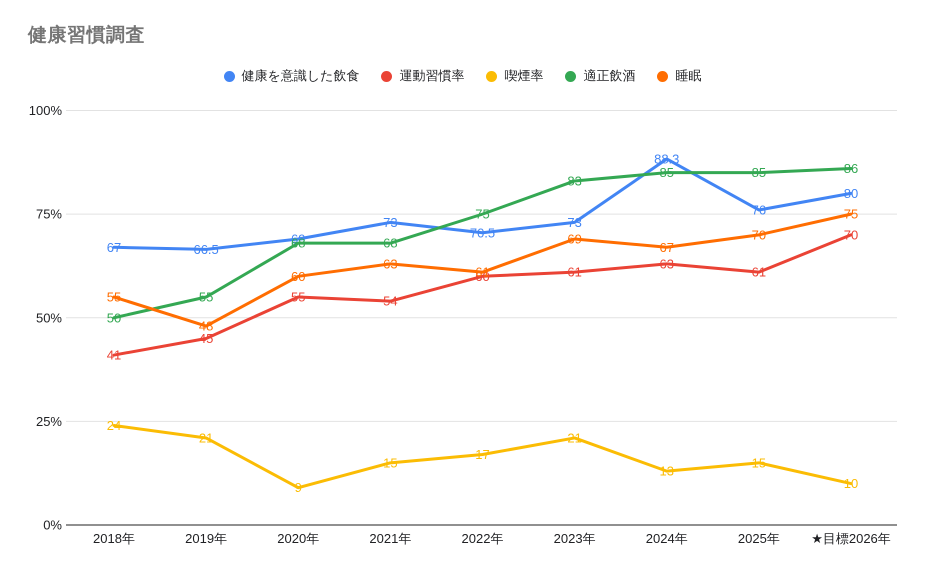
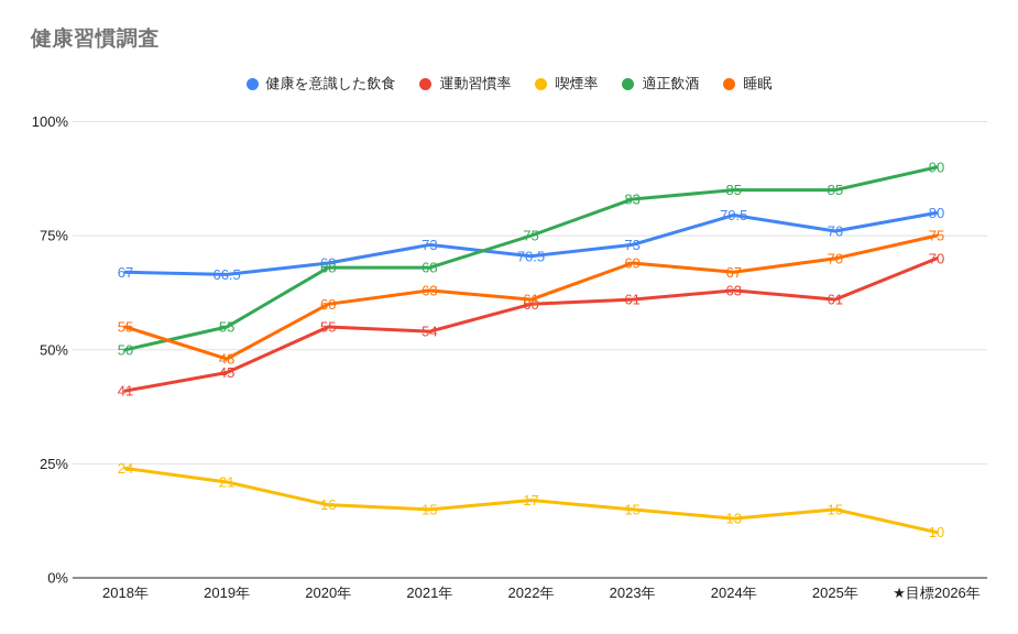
喫煙率/2020年: 9 -> 16
喫煙率/2023年: 21 -> 15
健康を意識した飲食/2024年: 88.3 -> 79.5
適正飲酒/★目標2026年: 86 -> 90
